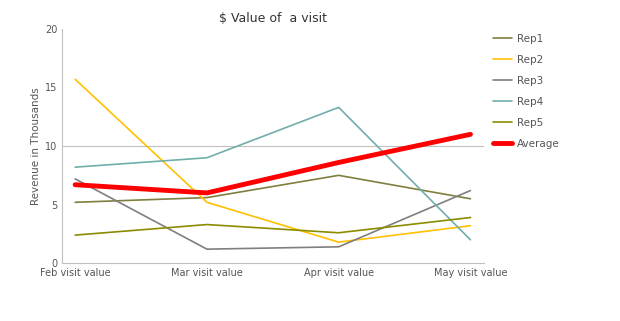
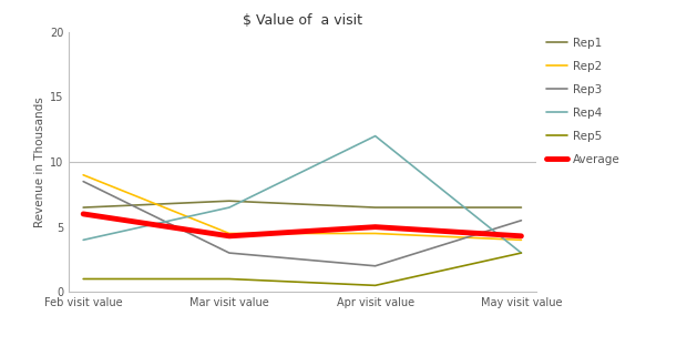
Rep1/Feb visit value: 5.2 -> 6.5
Rep2/Feb visit value: 15.7 -> 9.0
Rep3/Feb visit value: 7.2 -> 8.5
Rep4/Feb visit value: 8.2 -> 4.0
Rep5/Feb visit value: 2.4 -> 1.0
Average/Feb visit value: 6.7 -> 6.0
Rep1/Mar visit value: 5.6 -> 7.0
Rep2/Mar visit value: 5.2 -> 4.5
Rep3/Mar visit value: 1.2 -> 3.0
Rep4/Mar visit value: 9.0 -> 6.5
Rep5/Mar visit value: 3.3 -> 1.0
Average/Mar visit value: 6.0 -> 4.3
Rep1/Apr visit value: 7.5 -> 6.5
Rep2/Apr visit value: 1.8 -> 4.5
Rep3/Apr visit value: 1.4 -> 2.0
Rep4/Apr visit value: 13.3 -> 12.0
Rep5/Apr visit value: 2.6 -> 0.5
Average/Apr visit value: 8.6 -> 5.0
Rep1/May visit value: 5.5 -> 6.5
Rep2/May visit value: 3.2 -> 4.0
Rep3/May visit value: 6.2 -> 5.5
Rep4/May visit value: 2.0 -> 3.0
Rep5/May visit value: 3.9 -> 3.0
Average/May visit value: 11.0 -> 4.3
